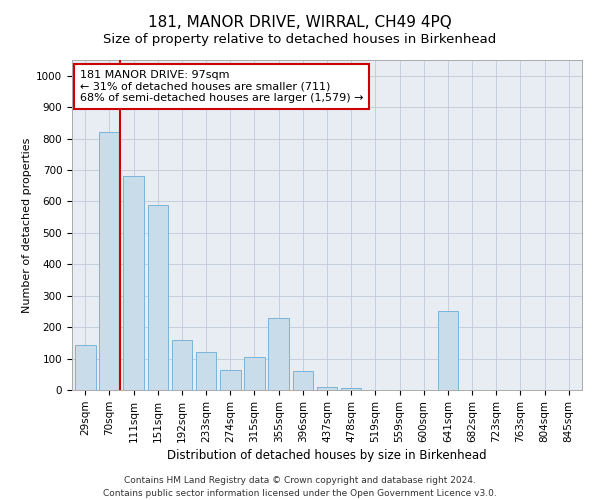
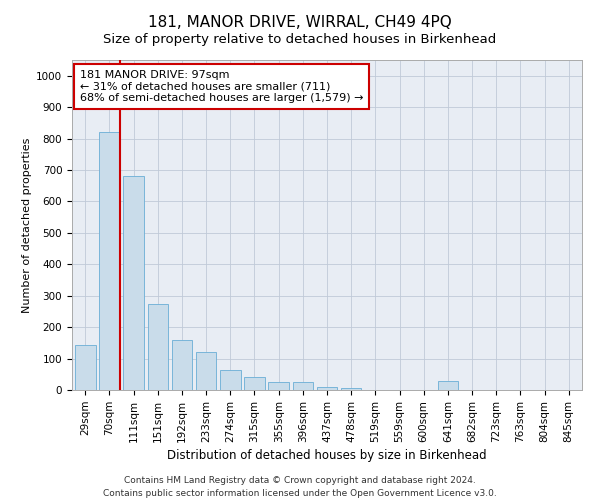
151sqm: 590 -> 275
315sqm: 105 -> 40
355sqm: 230 -> 25
396sqm: 60 -> 25
641sqm: 250 -> 30
